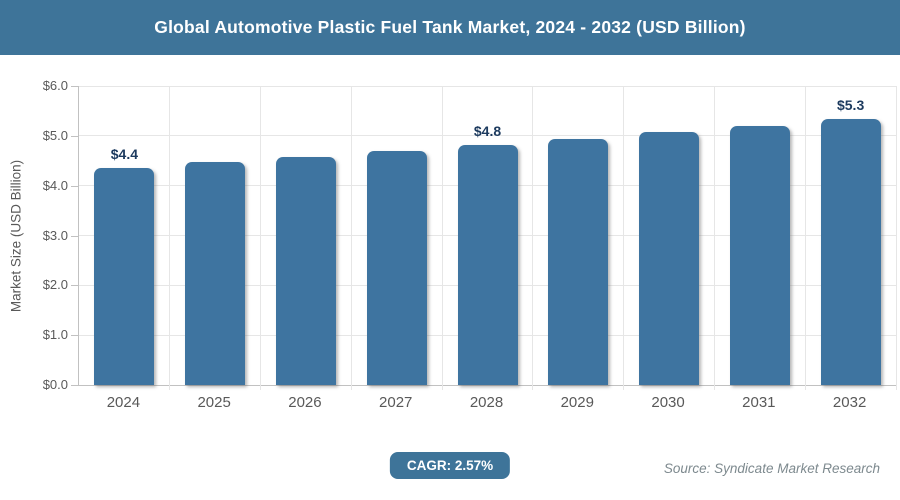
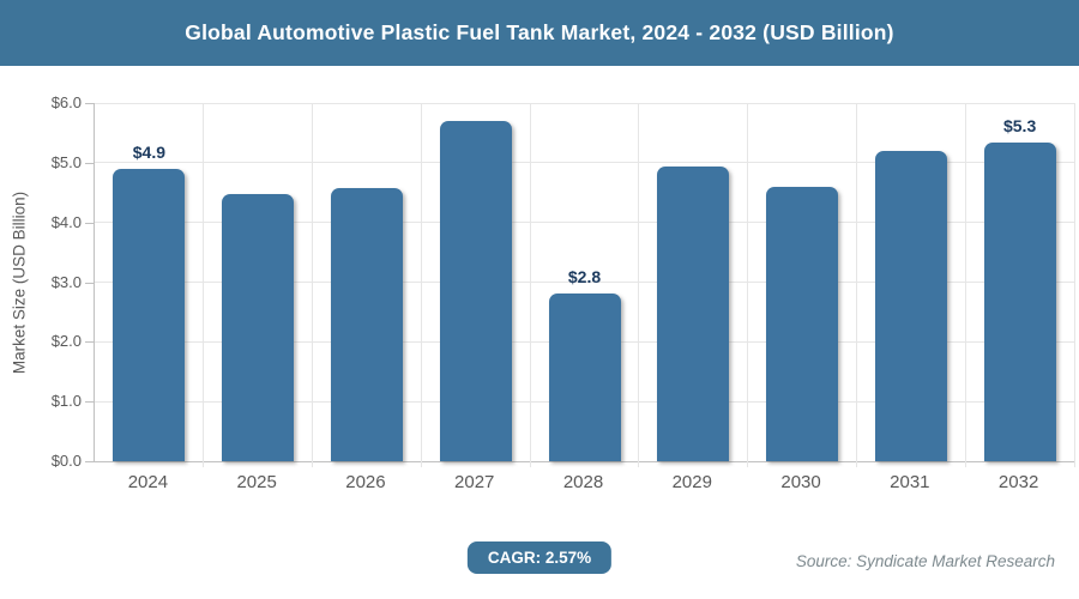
2024: $4.4 -> $4.9
2027: $4.7 -> $5.7
2028: $4.8 -> $2.8
2030: $5.1 -> $4.6
